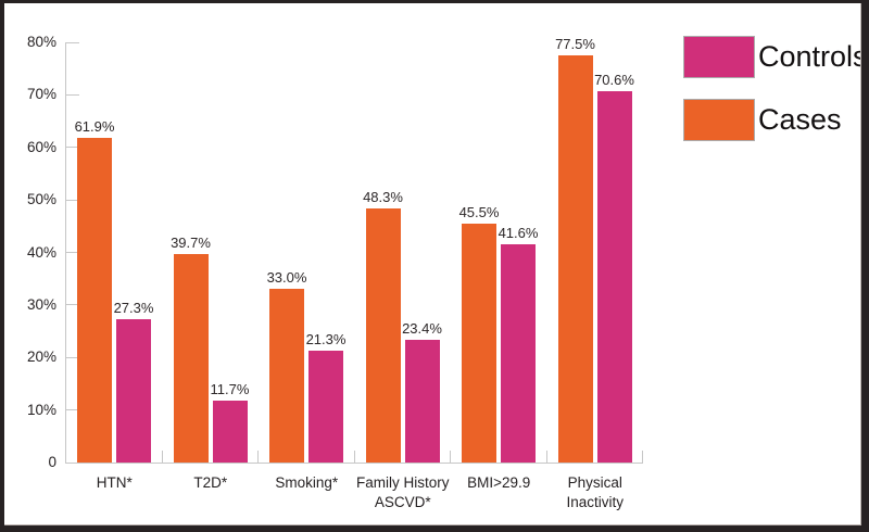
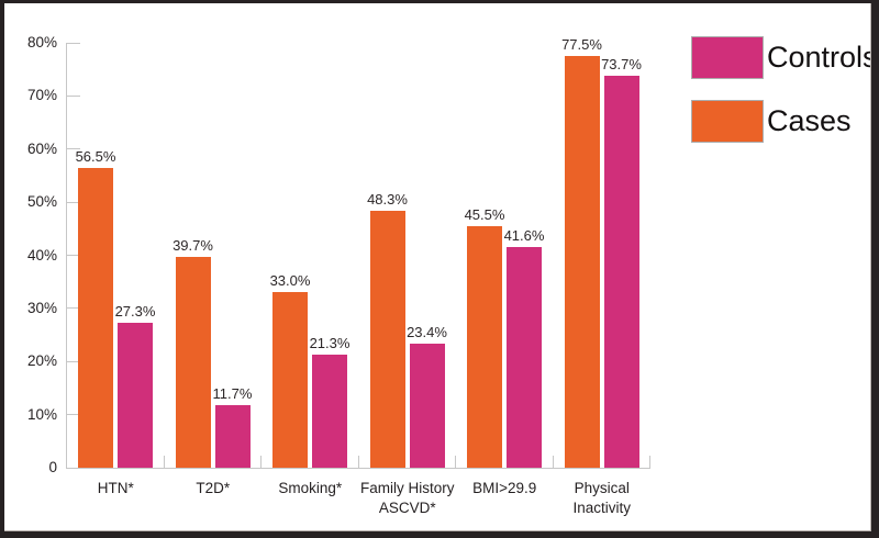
Cases/HTN*: 61.9% -> 56.5%
Controls/Physical Inactivity: 70.6% -> 73.7%
